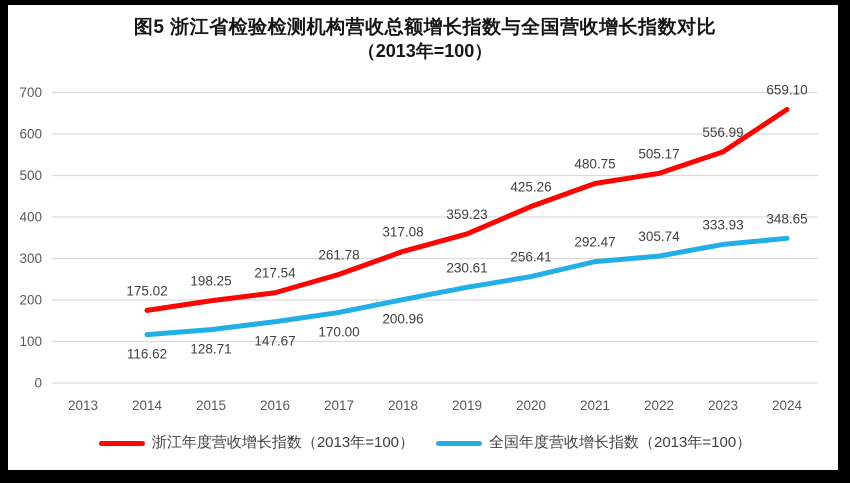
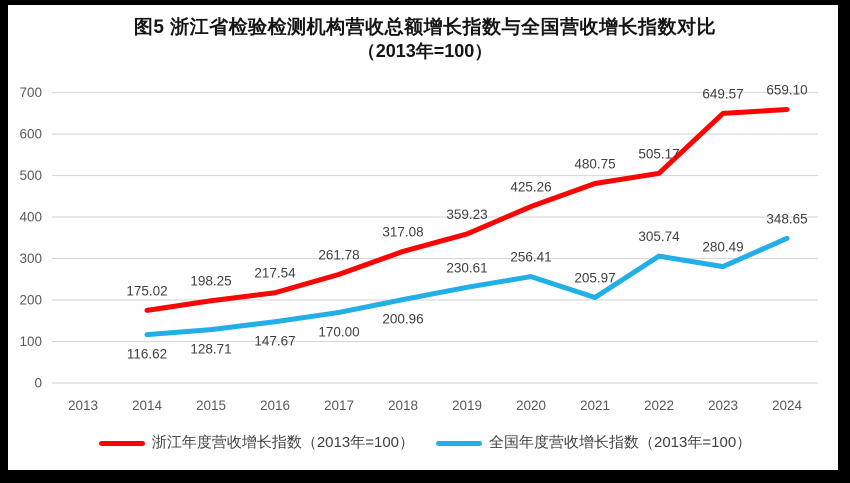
全国年度营收增长指数（2013年=100）/2021: 292.47 -> 205.97
浙江年度营收增长指数（2013年=100）/2023: 556.99 -> 649.57
全国年度营收增长指数（2013年=100）/2023: 333.93 -> 280.49
